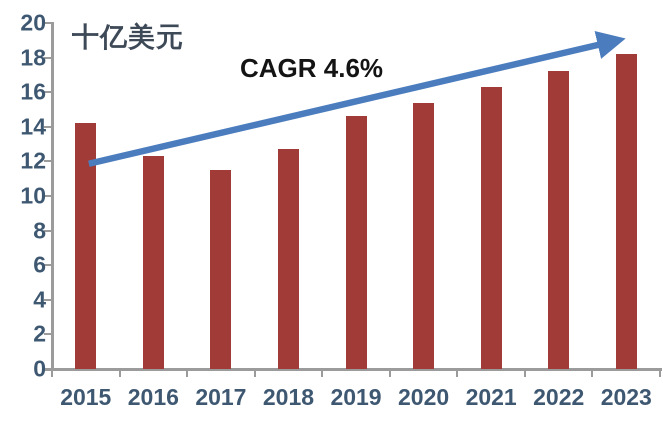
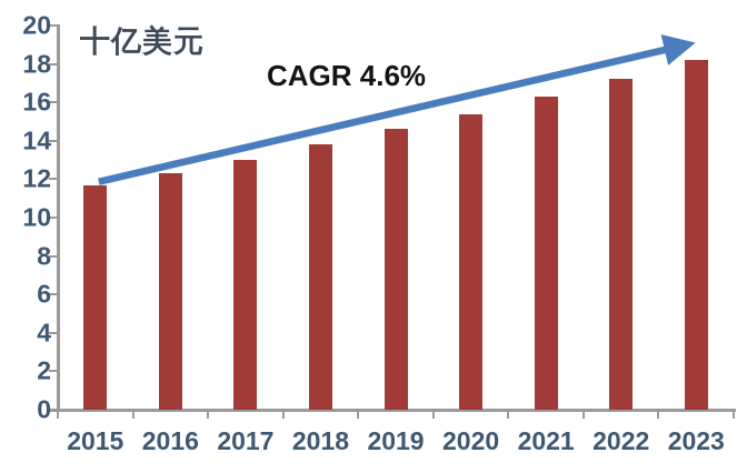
2015: 14.2 -> 11.7
2017: 11.5 -> 13.0
2018: 12.7 -> 13.8
